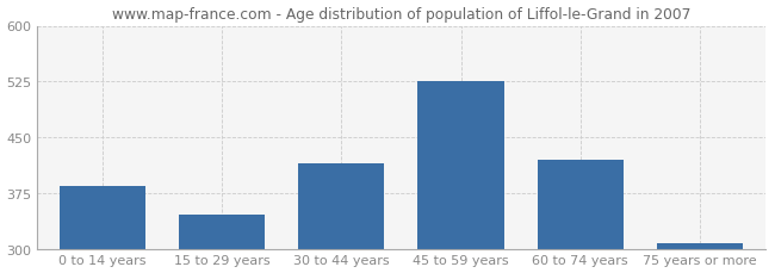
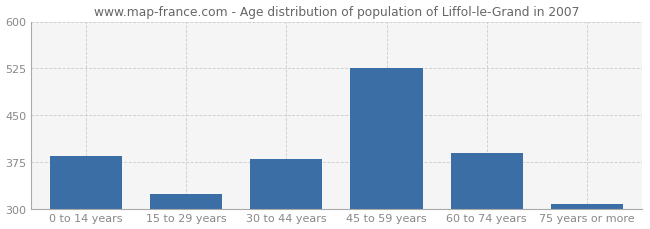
15 to 29 years: 346 -> 325
30 to 44 years: 416 -> 380
60 to 74 years: 420 -> 390
